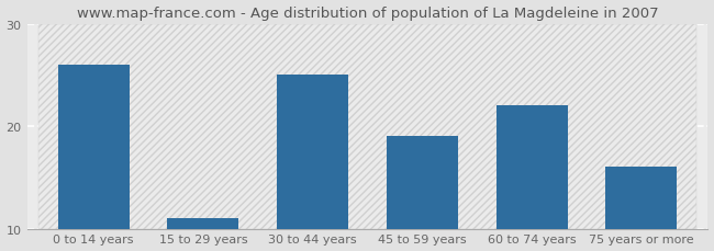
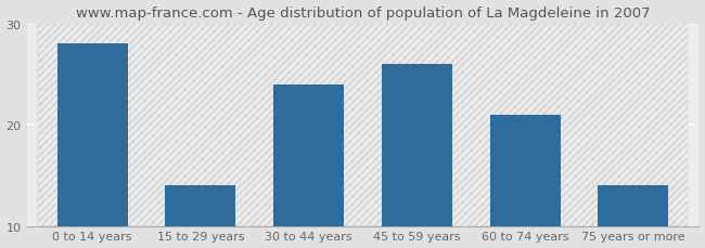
0 to 14 years: 26 -> 28
15 to 29 years: 11 -> 14
30 to 44 years: 25 -> 24
45 to 59 years: 19 -> 26
60 to 74 years: 22 -> 21
75 years or more: 16 -> 14
